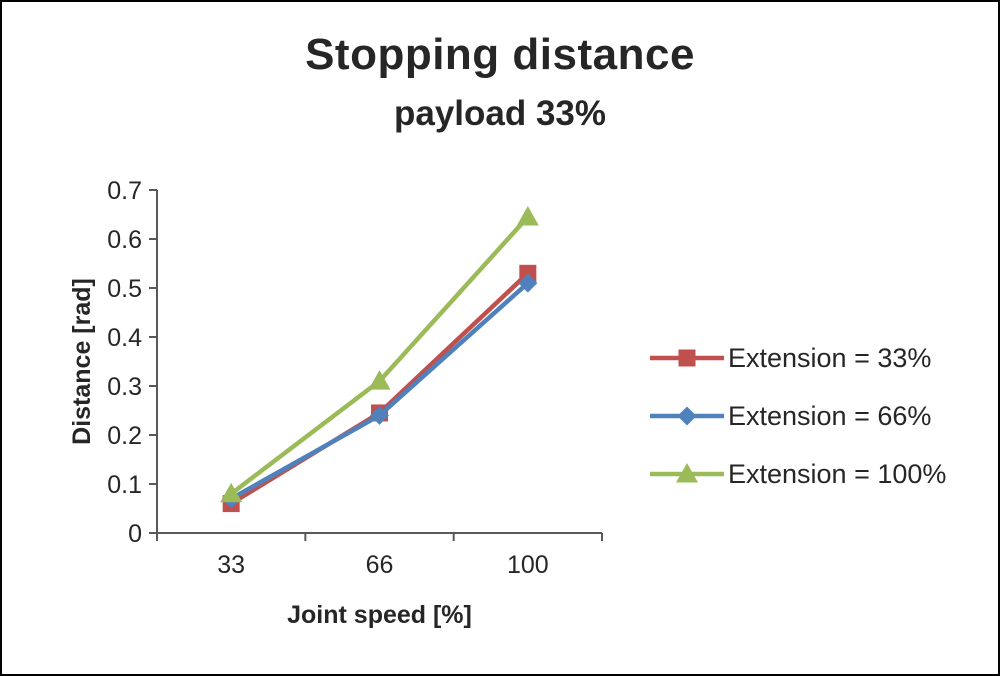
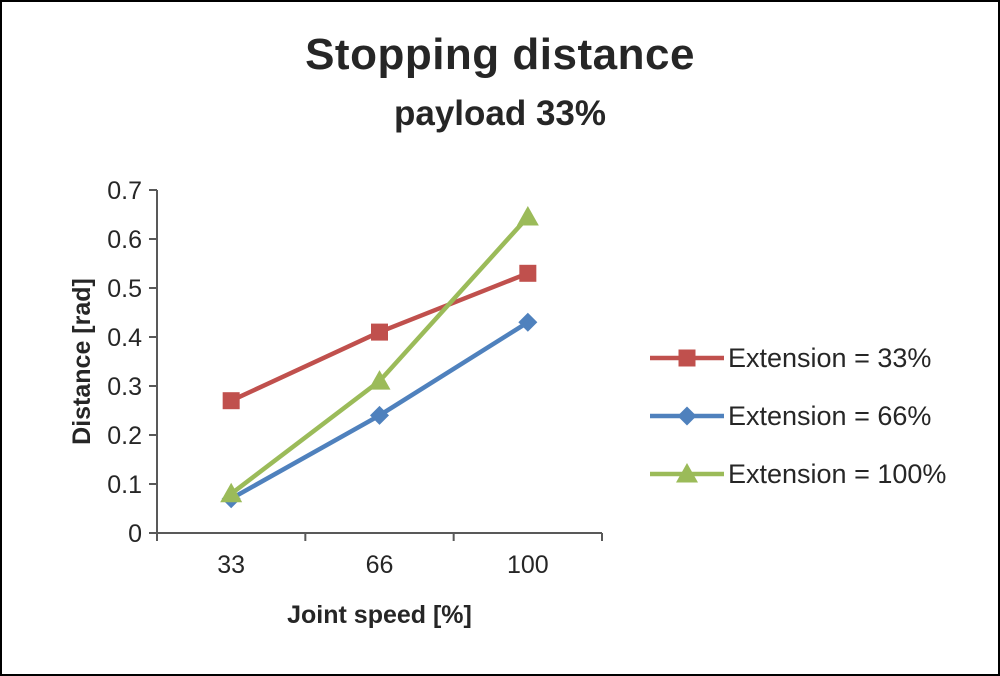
Extension = 33%/33: 0.06 -> 0.27
Extension = 33%/66: 0.24 -> 0.41
Extension = 66%/100: 0.51 -> 0.43
